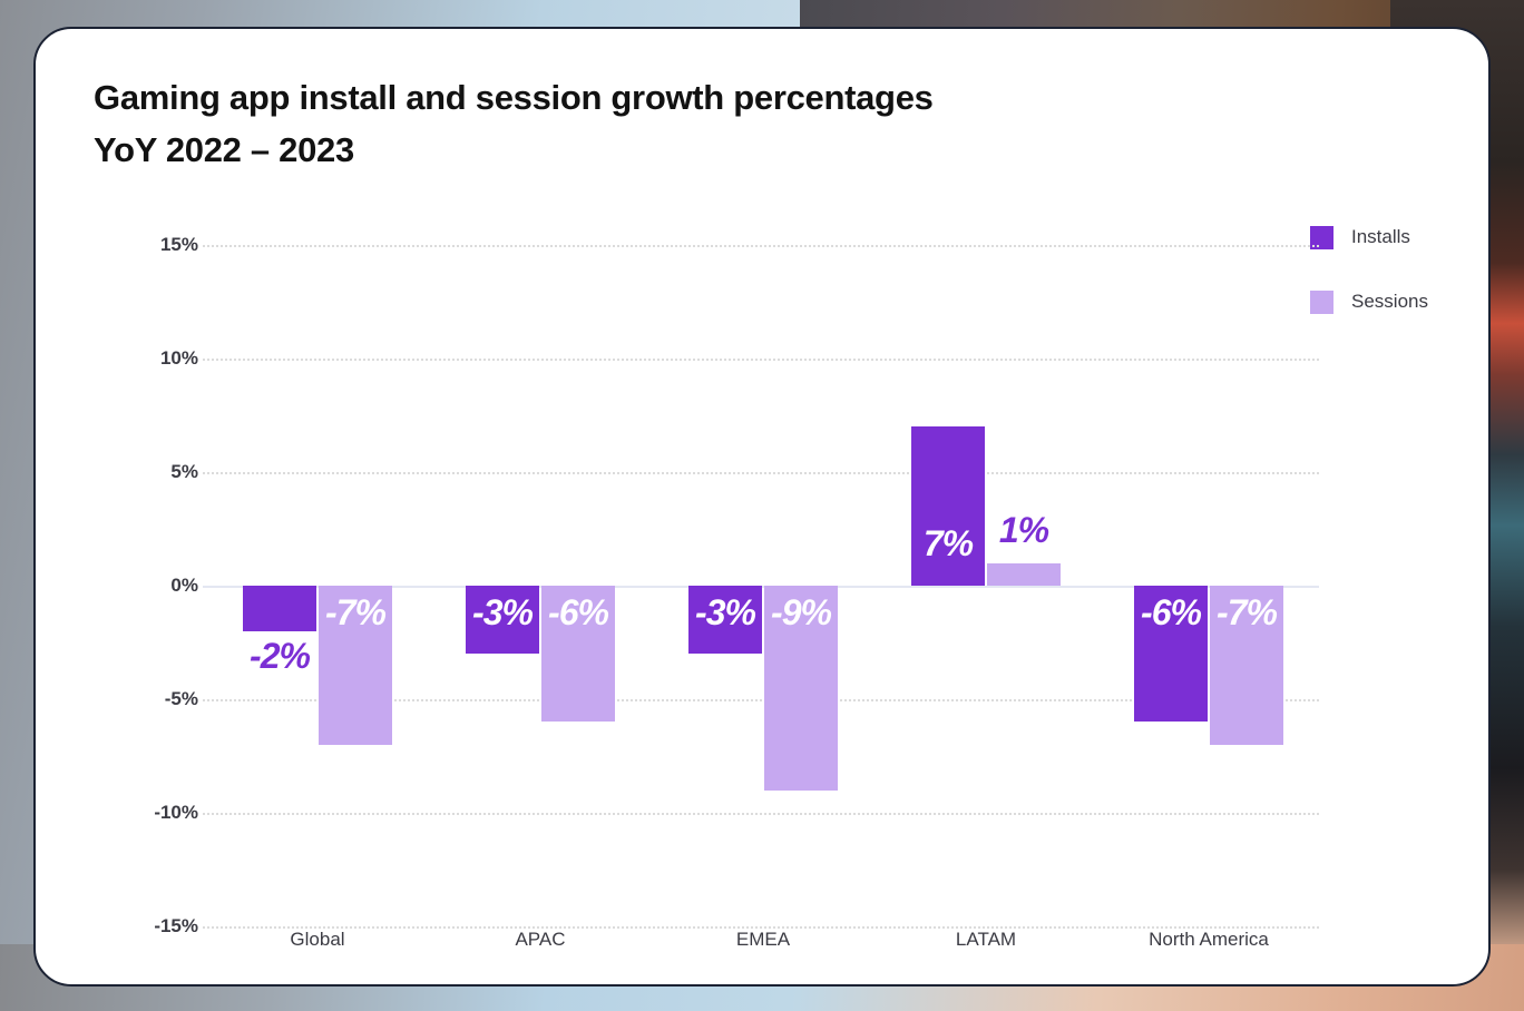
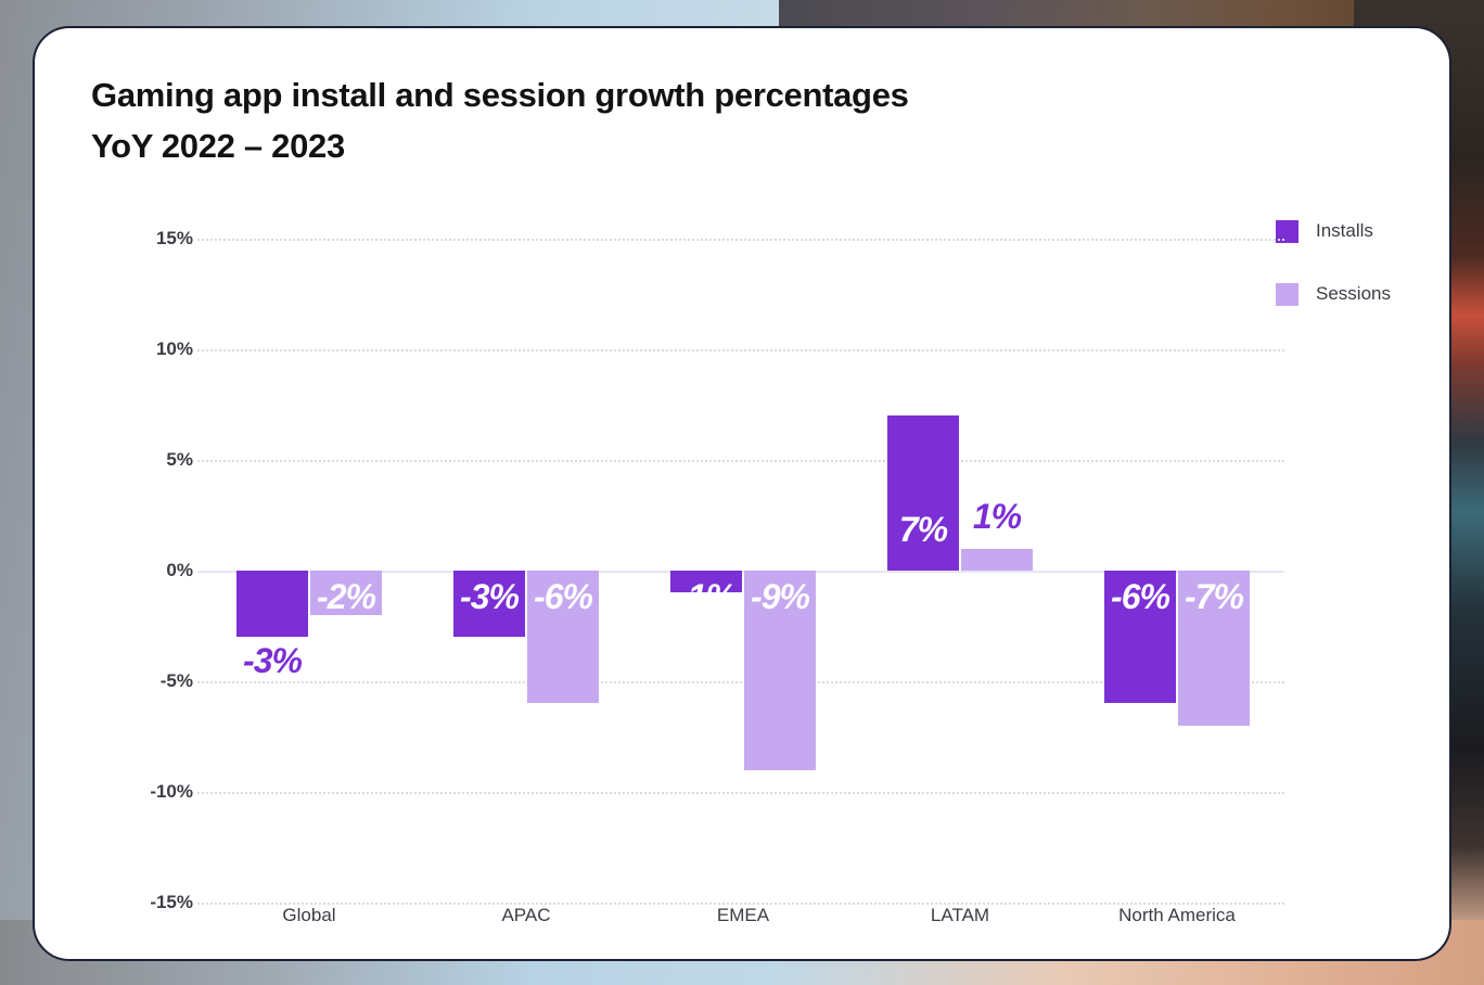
Installs/Global: -2% -> -3%
Sessions/Global: -7% -> -2%
Installs/EMEA: -3% -> -1%
